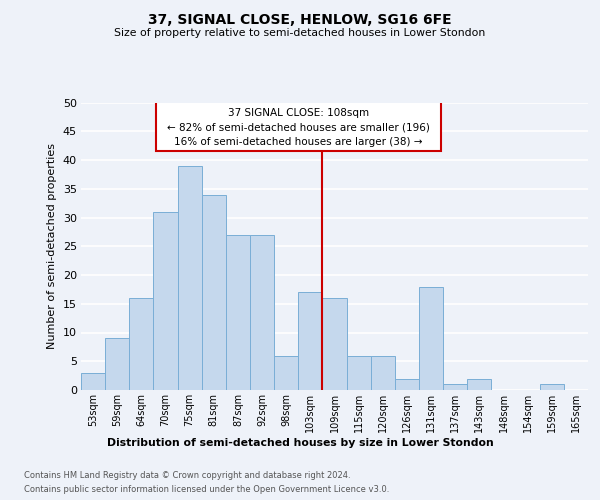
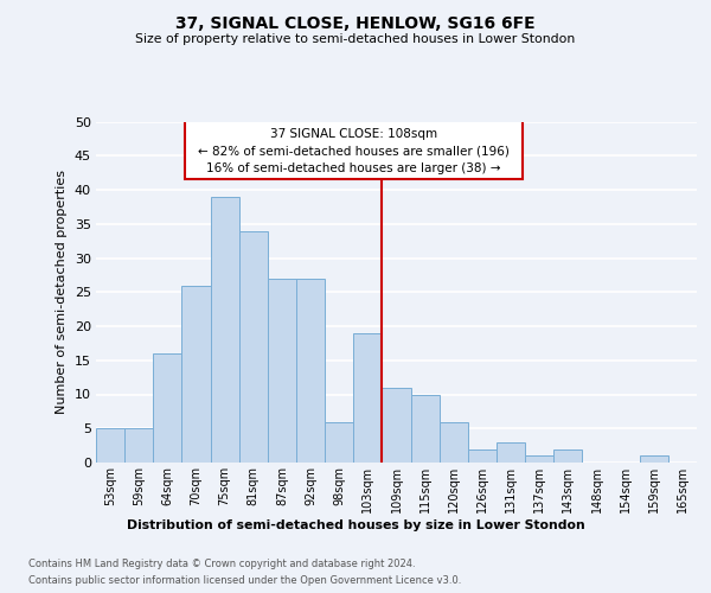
53sqm: 3 -> 5
59sqm: 9 -> 5
70sqm: 31 -> 26
103sqm: 17 -> 19
109sqm: 16 -> 11
115sqm: 6 -> 10
131sqm: 18 -> 3
